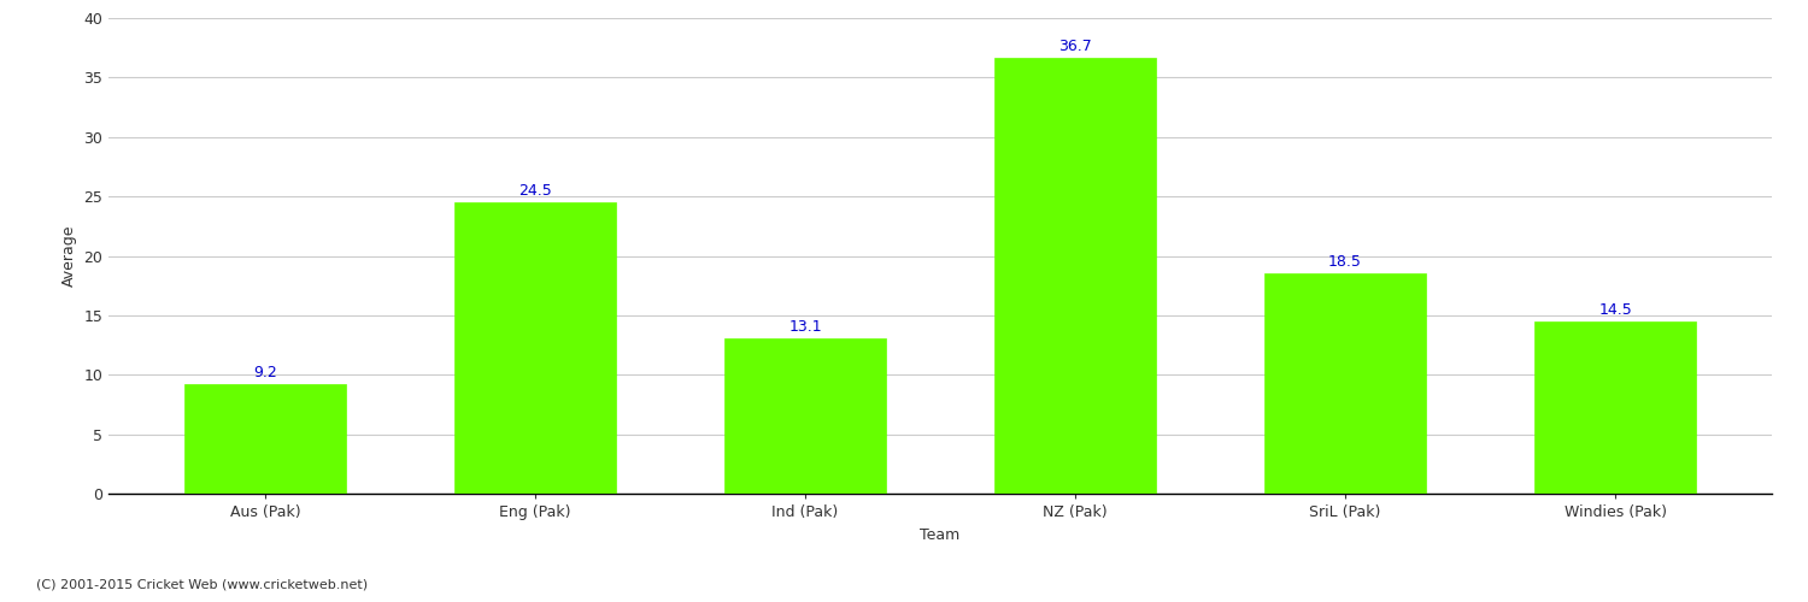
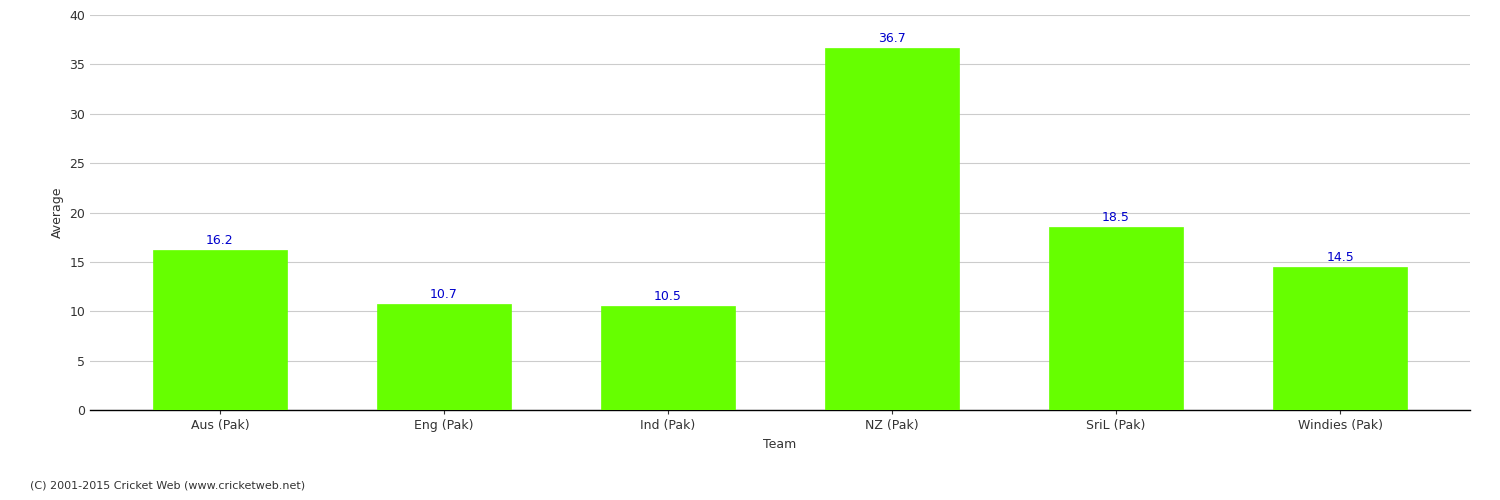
Aus (Pak): 9.2 -> 16.2
Eng (Pak): 24.5 -> 10.7
Ind (Pak): 13.1 -> 10.5
